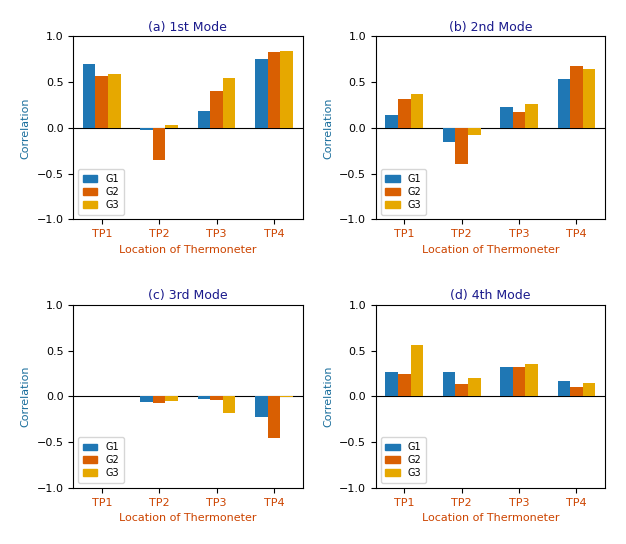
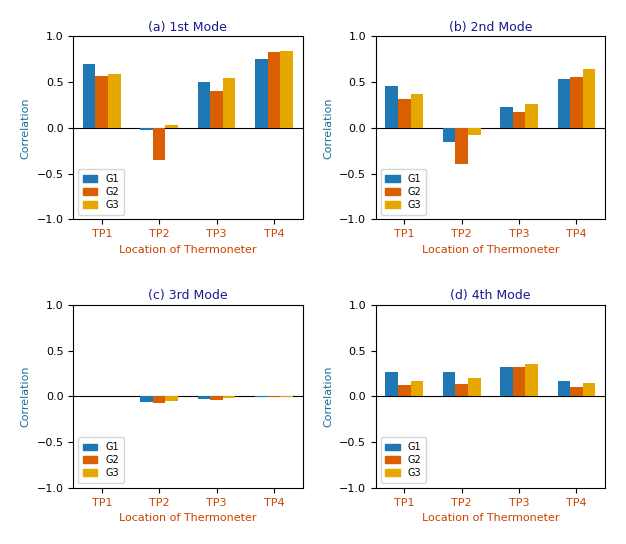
(a) 1st Mode/G1/TP3: 0.18 -> 0.50
(b) 2nd Mode/G1/TP1: 0.14 -> 0.46
(b) 2nd Mode/G2/TP4: 0.68 -> 0.56
(c) 3rd Mode/G3/TP3: -0.18 -> -0.02
(c) 3rd Mode/G1/TP4: -0.22 -> -0.01
(c) 3rd Mode/G2/TP4: -0.46 -> -0.01
(d) 4th Mode/G2/TP1: 0.24 -> 0.13
(d) 4th Mode/G3/TP1: 0.56 -> 0.17
